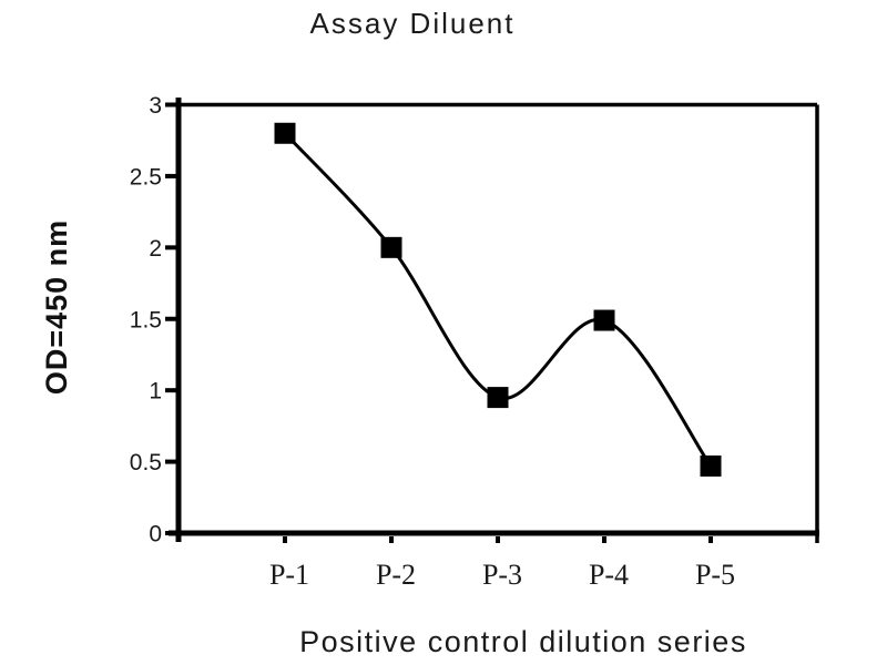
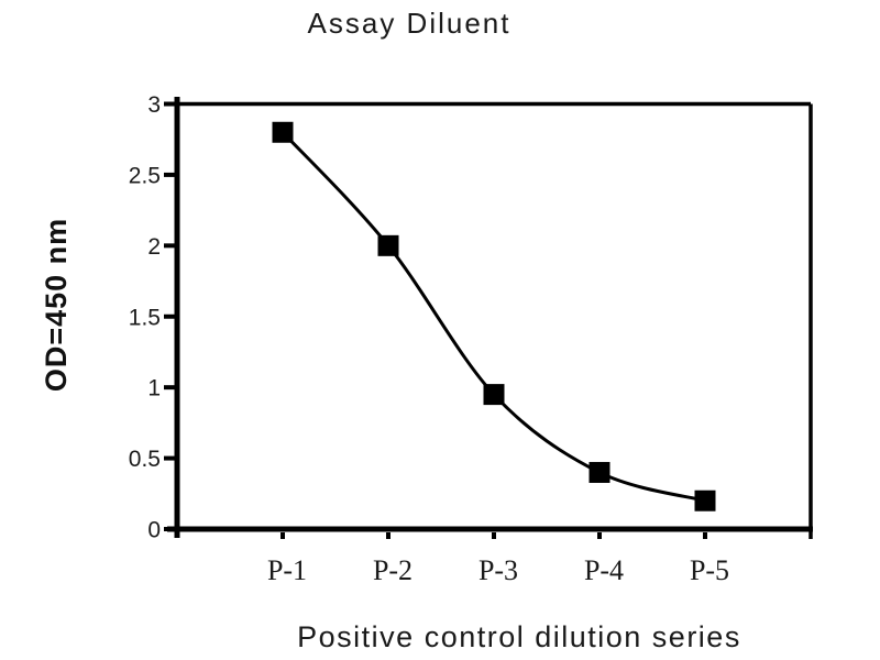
P-4: 1.49 -> 0.40
P-5: 0.47 -> 0.20
